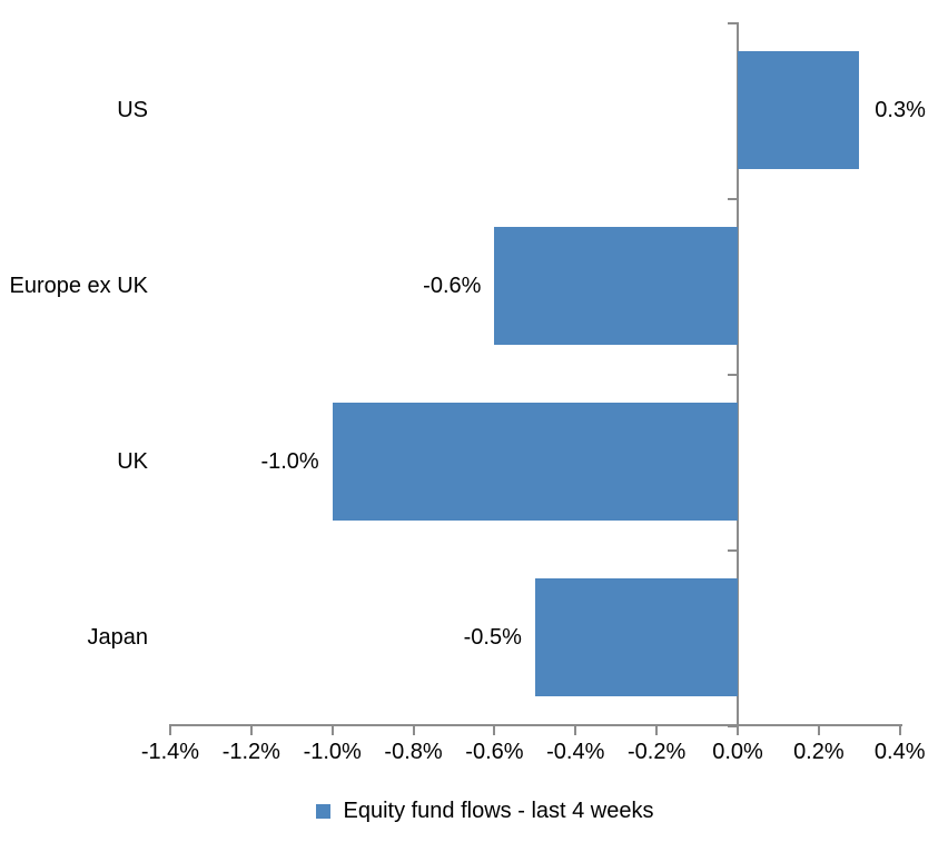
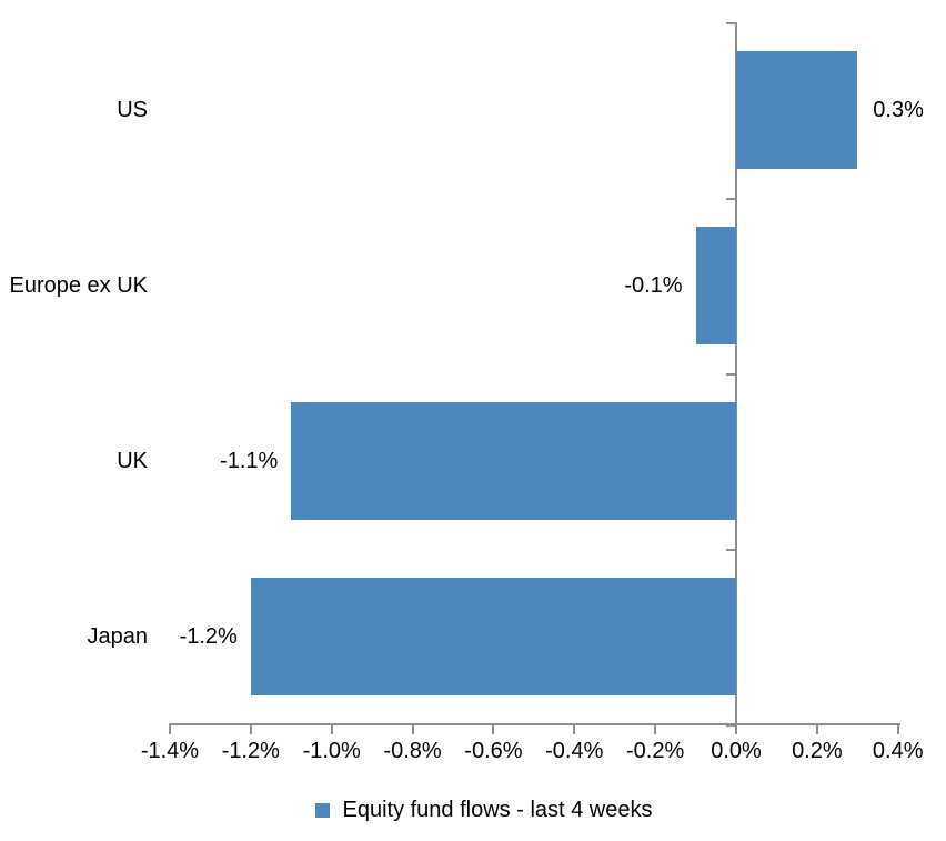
Europe ex UK: -0.6% -> -0.1%
UK: -1.0% -> -1.1%
Japan: -0.5% -> -1.2%
